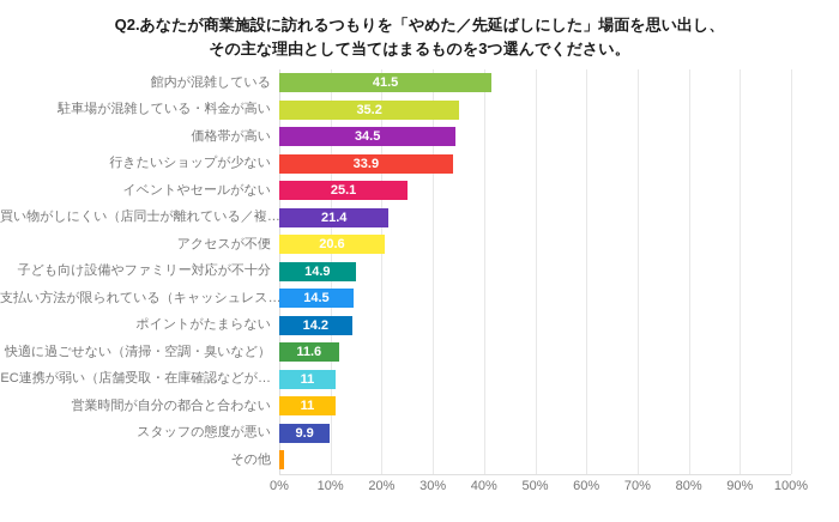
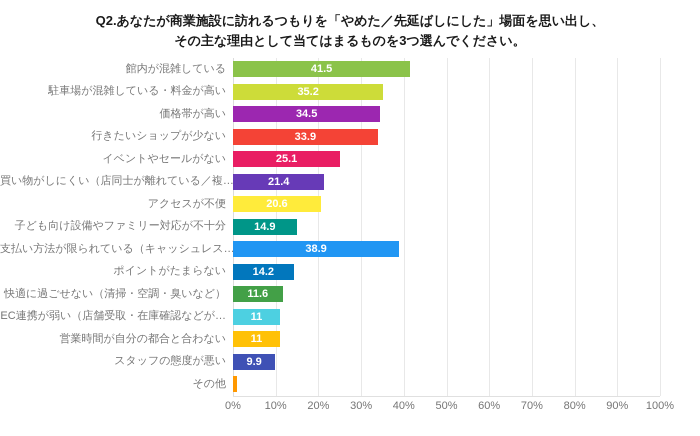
支払い方法が限られている（キャッシュレス…: 14.5 -> 38.9
